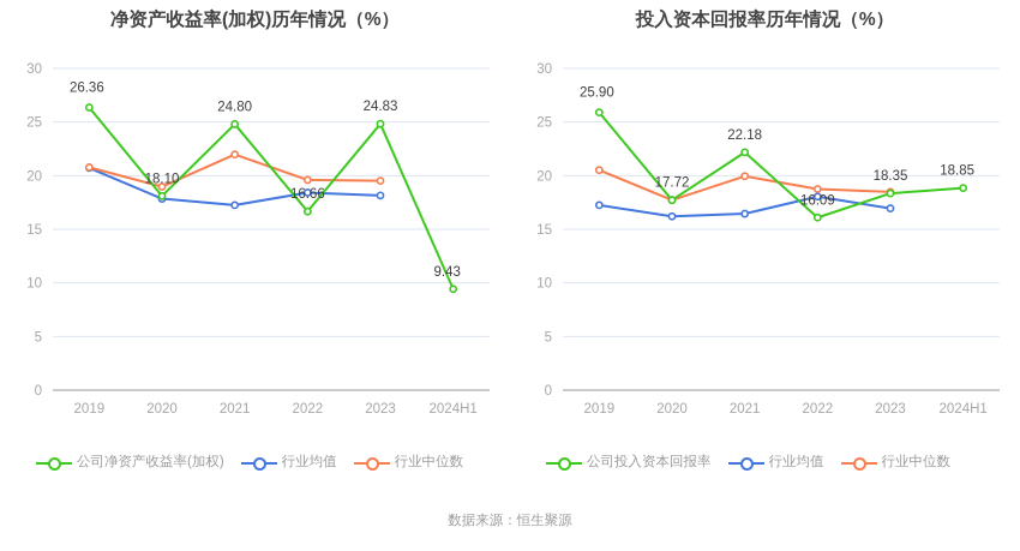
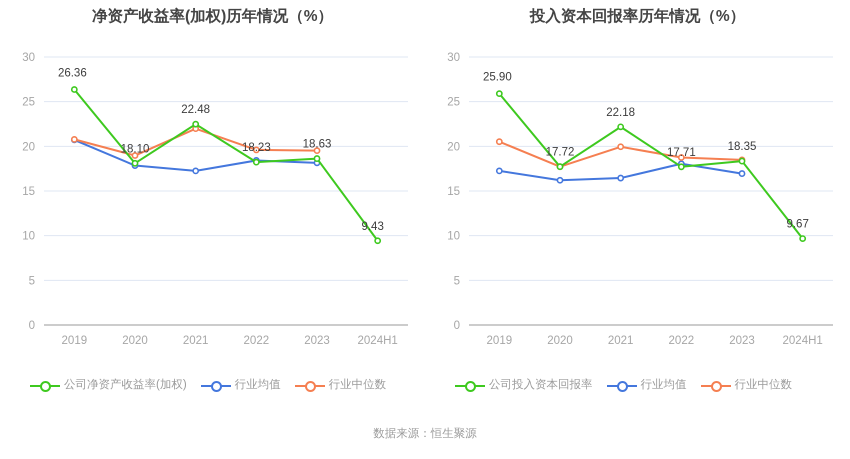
净资产收益率(加权)历年情况（%）/公司净资产收益率(加权)/2021: 24.80 -> 22.48
净资产收益率(加权)历年情况（%）/公司净资产收益率(加权)/2022: 16.66 -> 18.23
净资产收益率(加权)历年情况（%）/公司净资产收益率(加权)/2023: 24.83 -> 18.63
投入资本回报率历年情况（%）/公司投入资本回报率/2022: 16.09 -> 17.71
投入资本回报率历年情况（%）/公司投入资本回报率/2024H1: 18.85 -> 9.67
